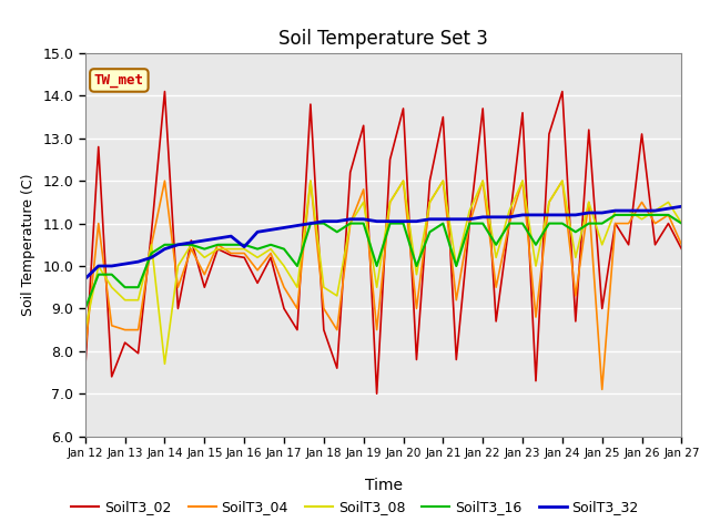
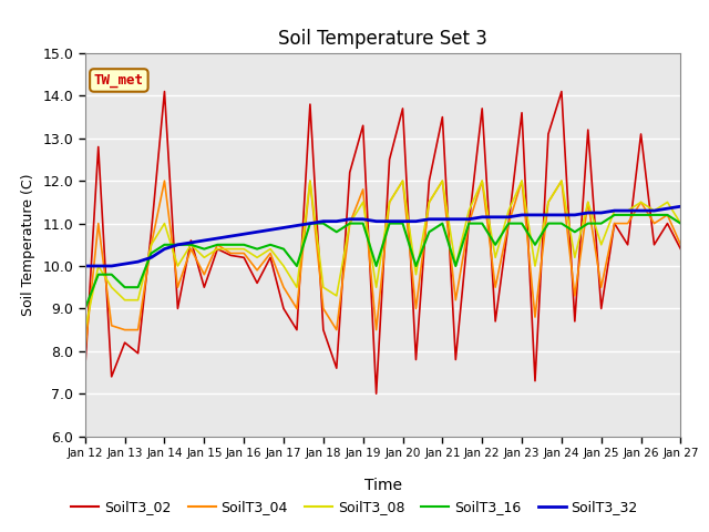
SoilT3_32/Jan 12: 9.70 -> 10.00
SoilT3_08/Jan 14: 7.7 -> 11.0
SoilT3_32/Jan 16: 10.45 -> 10.75
SoilT3_04/Jan 25: 7.1 -> 9.5
SoilT3_08/Jan 26: 11.1 -> 11.5
